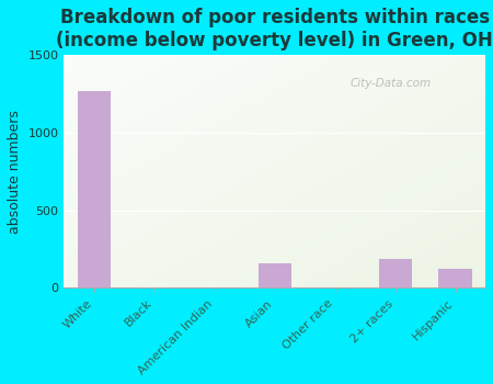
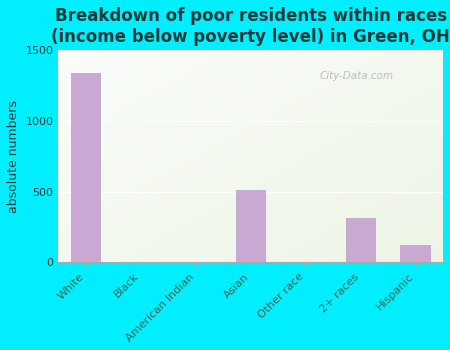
White: 1270 -> 1340
Asian: 160 -> 510
2+ races: 180 -> 310
